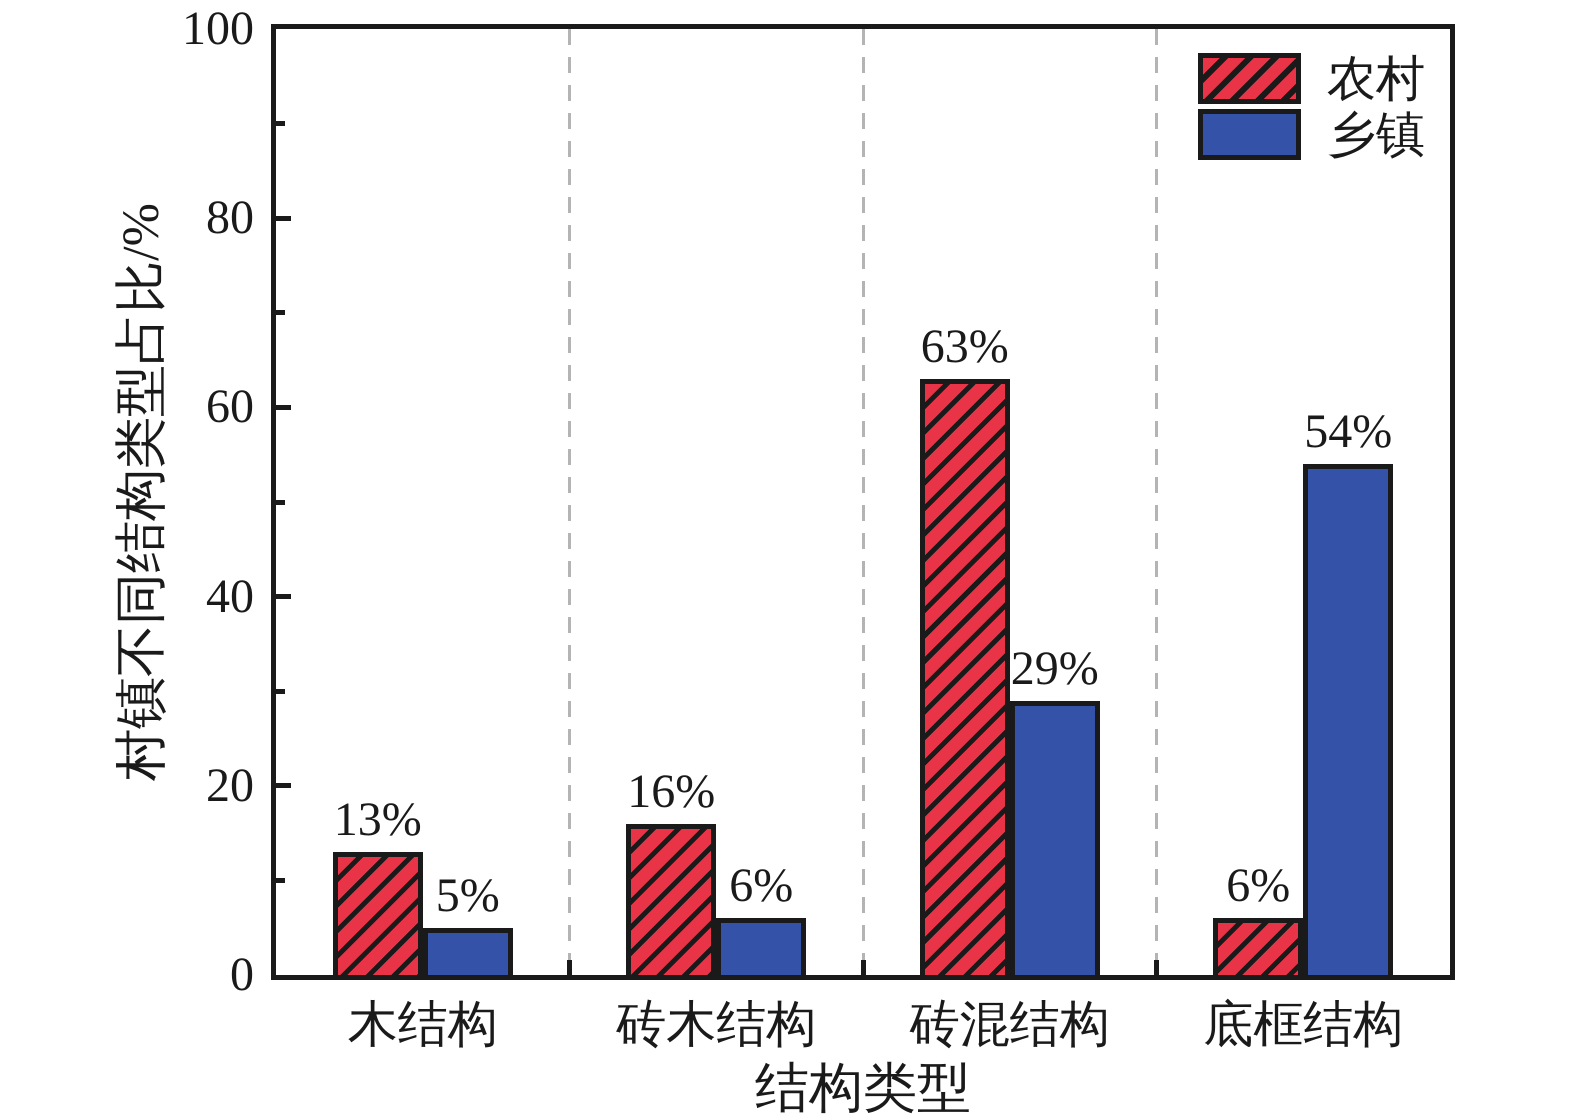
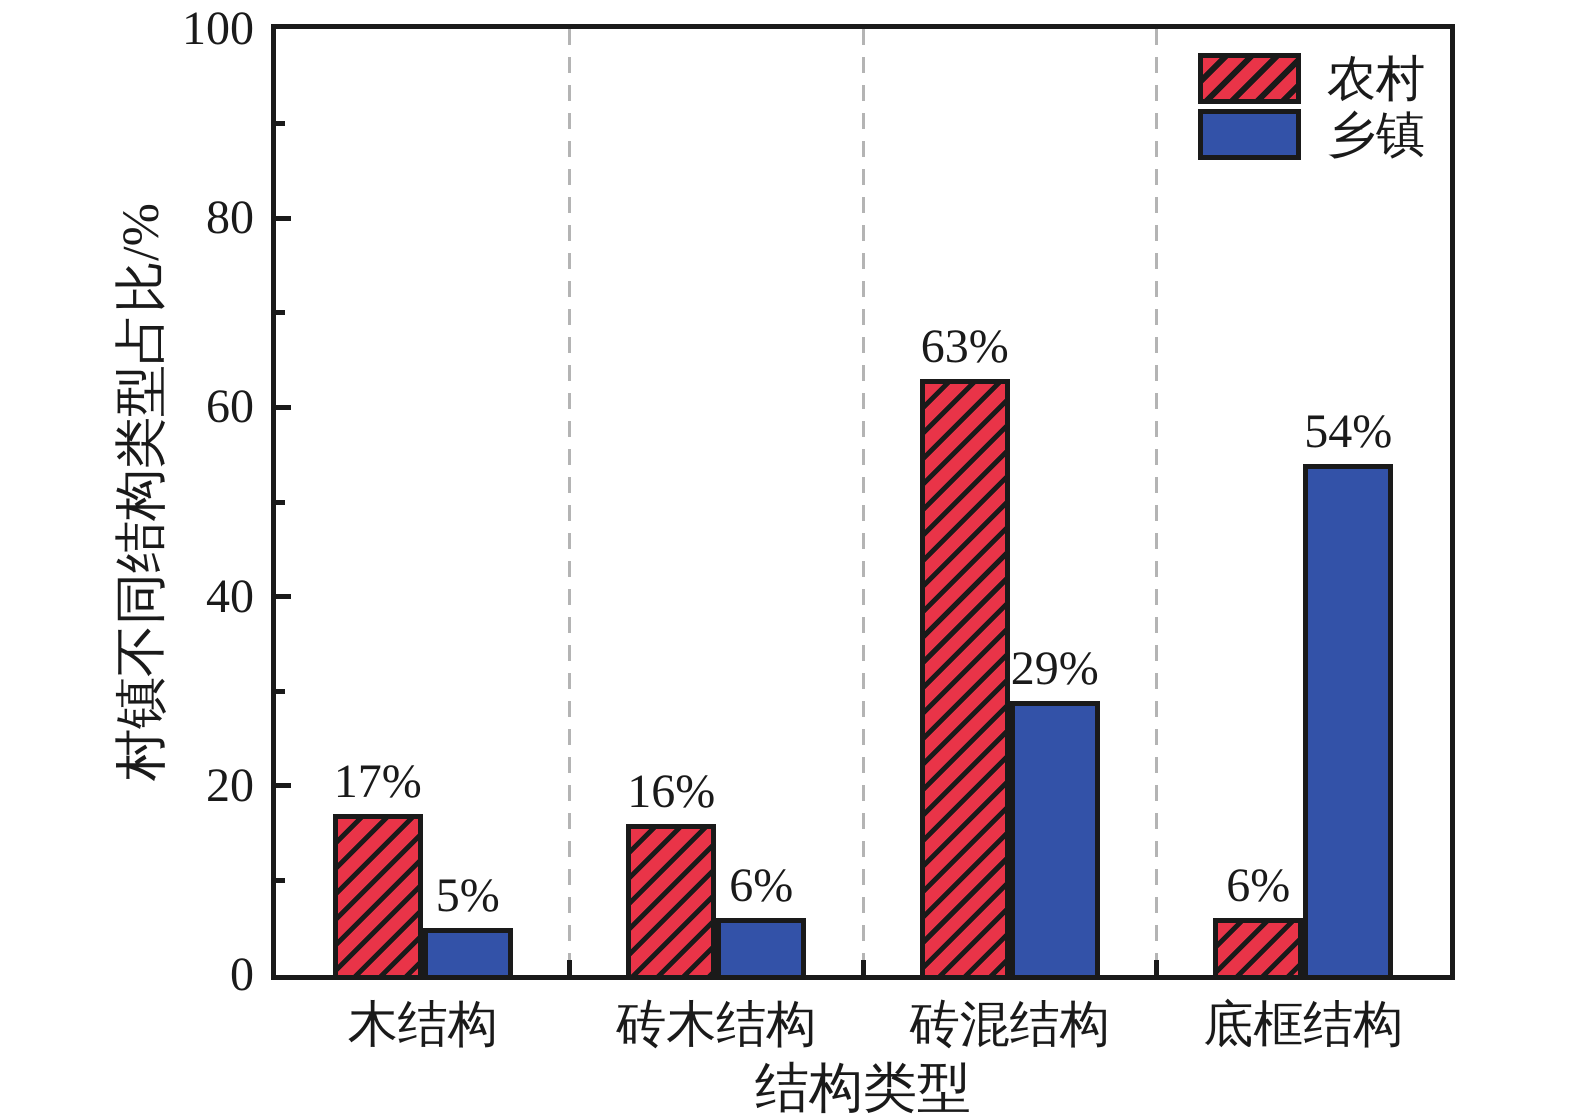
农村/木结构: 13% -> 17%
